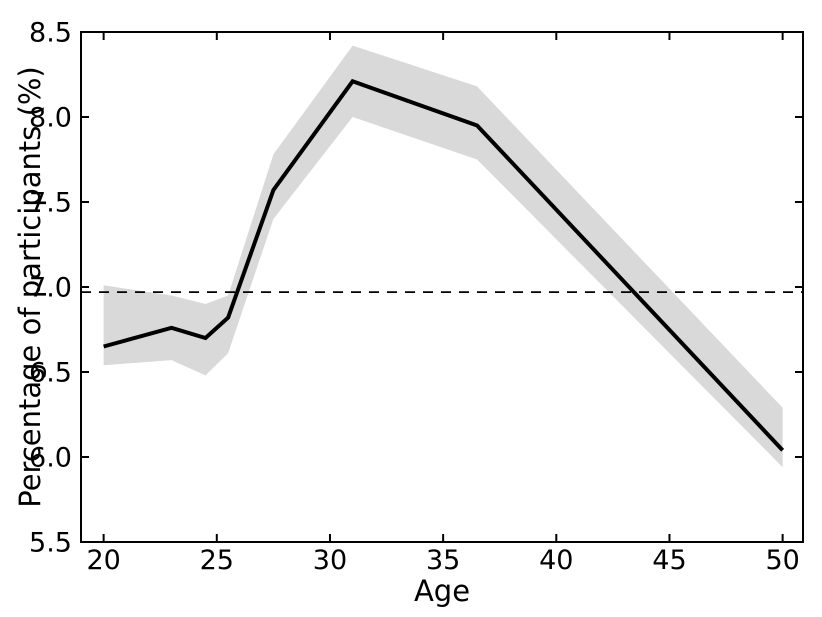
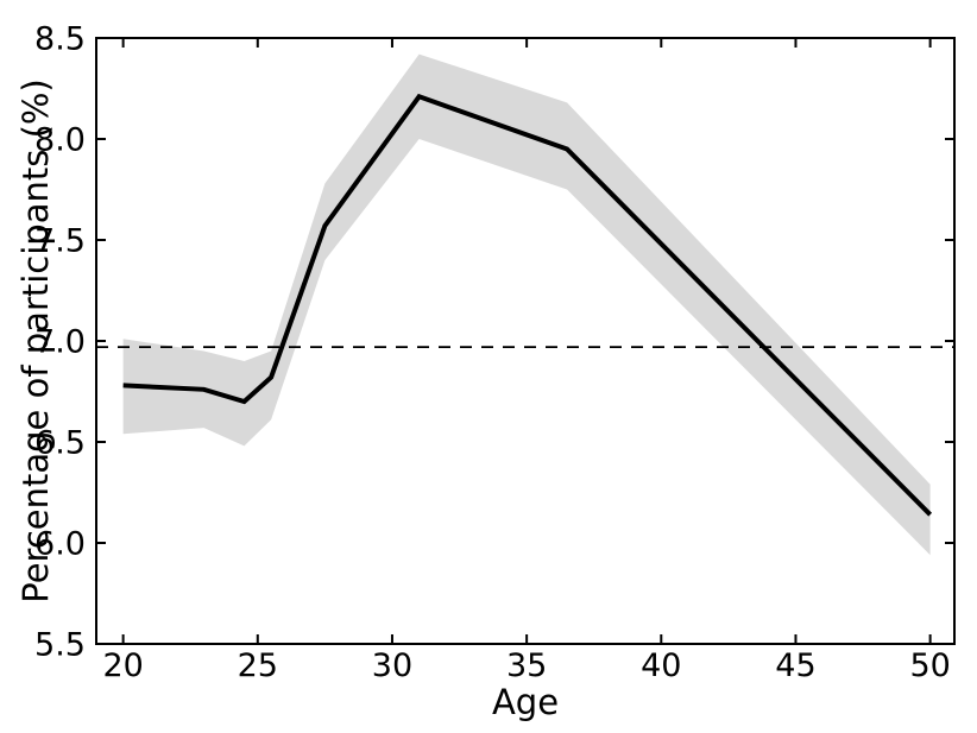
20: 6.65 -> 6.78
50: 6.04 -> 6.14
